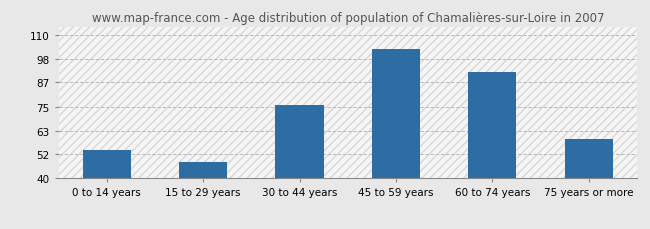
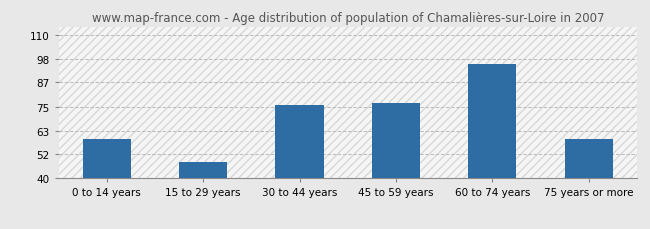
0 to 14 years: 54 -> 59
45 to 59 years: 103 -> 77
60 to 74 years: 92 -> 96
